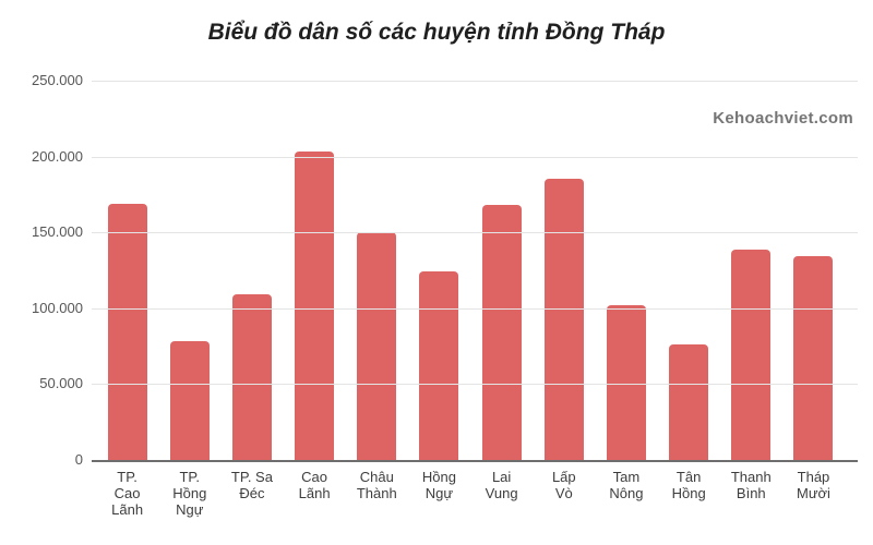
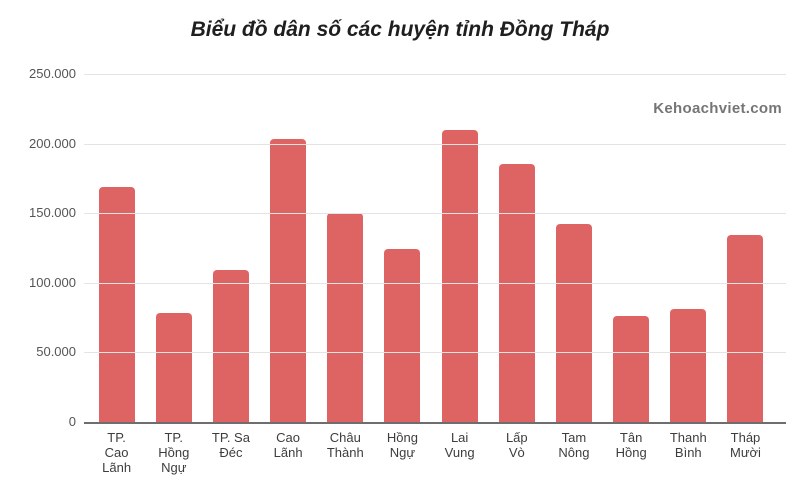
Lai Vung: 168000 -> 210000
Tam Nông: 102000 -> 142000
Thanh Bình: 139000 -> 81000
